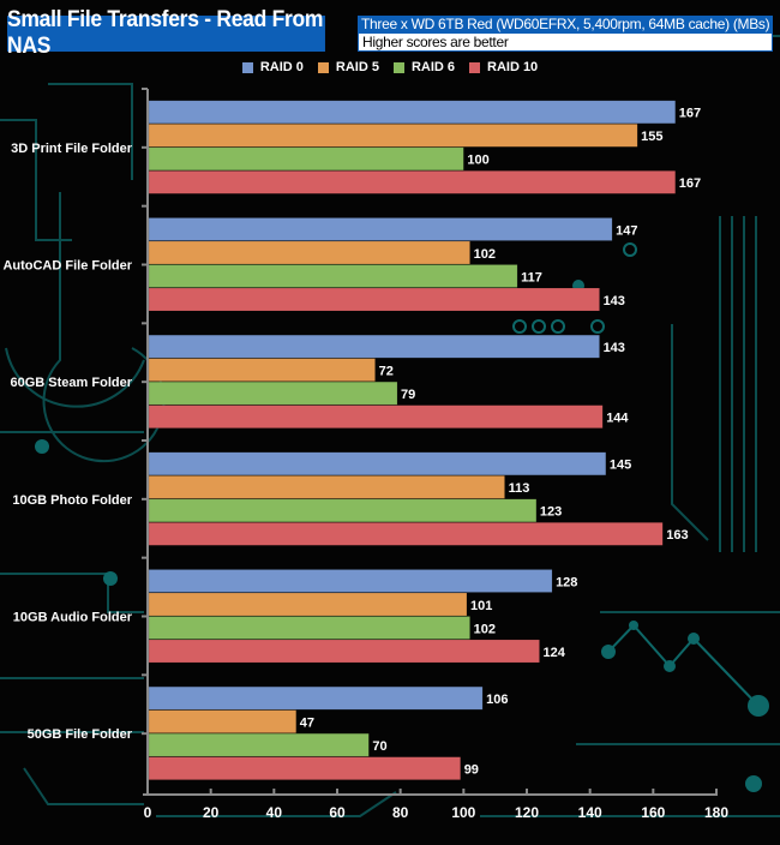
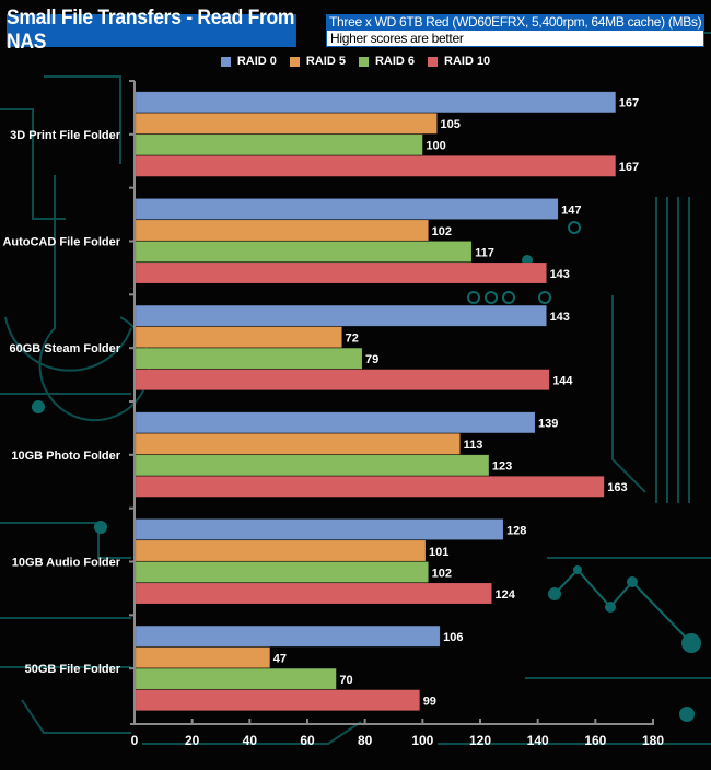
RAID 5/3D Print File Folder: 155 -> 105
RAID 0/10GB Photo Folder: 145 -> 139
